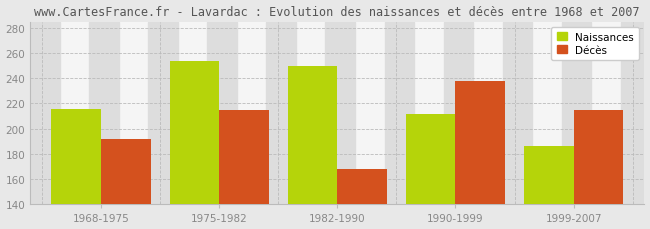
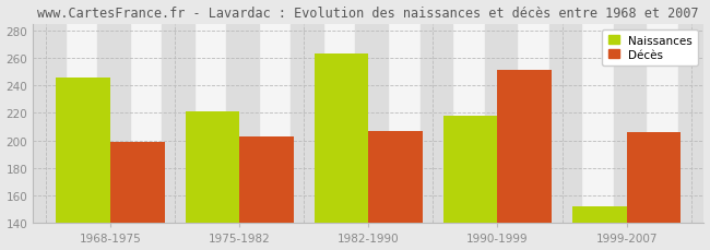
Naissances/1968-1975: 216 -> 246
Décès/1968-1975: 192 -> 199
Naissances/1975-1982: 254 -> 221
Décès/1975-1982: 215 -> 203
Naissances/1982-1990: 250 -> 263
Décès/1982-1990: 168 -> 207
Naissances/1990-1999: 212 -> 218
Décès/1990-1999: 238 -> 251
Naissances/1999-2007: 186 -> 152
Décès/1999-2007: 215 -> 206
